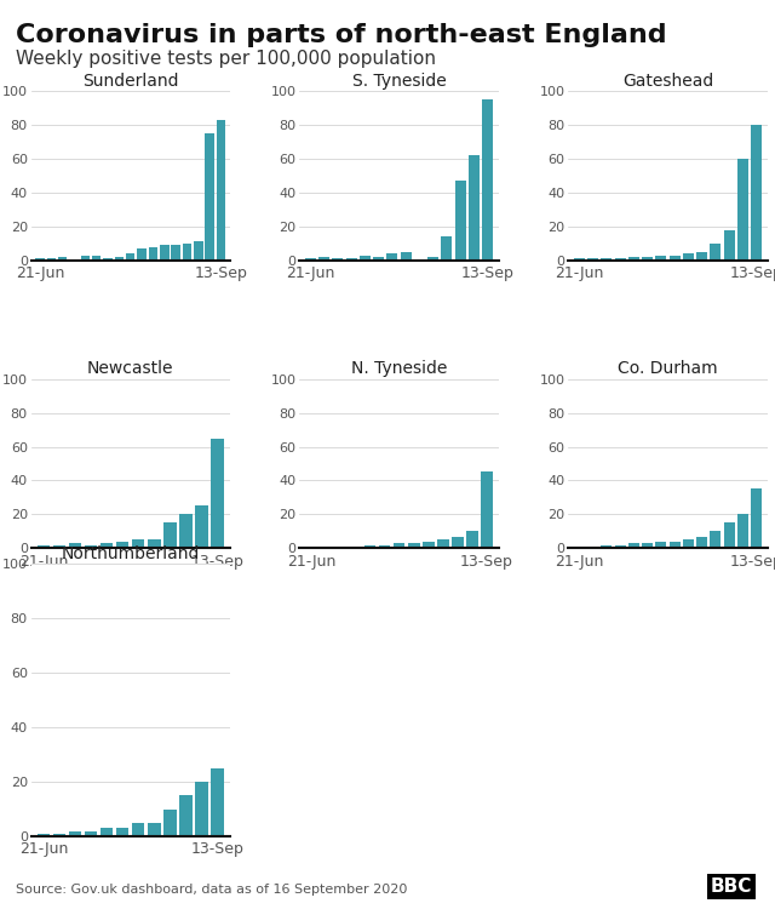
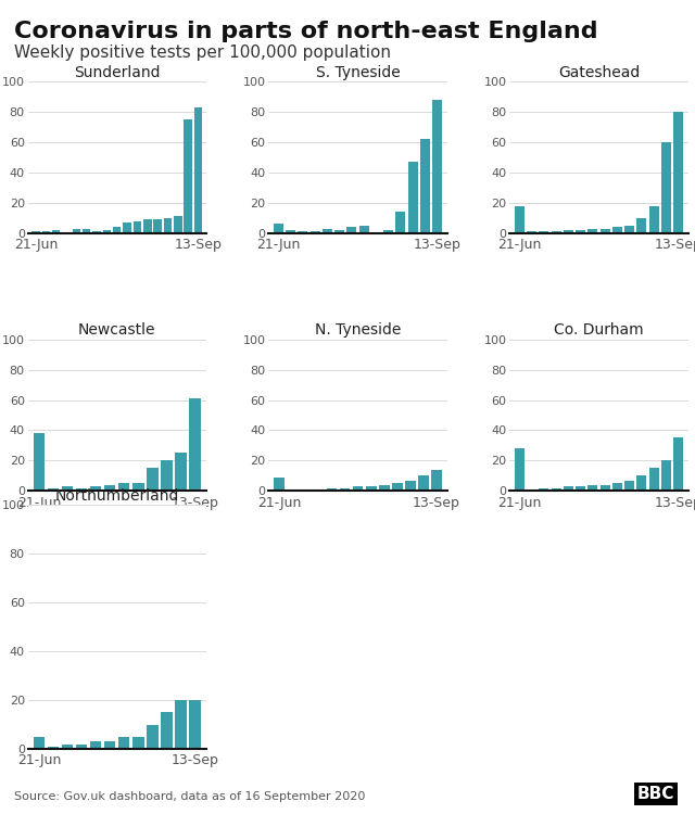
S. Tyneside/21-Jun: 1 -> 6
S. Tyneside/13-Sep: 95 -> 88
Gateshead/21-Jun: 1 -> 18
Newcastle/21-Jun: 2 -> 38
Newcastle/13-Sep: 65 -> 61
N. Tyneside/21-Jun: 1 -> 9
N. Tyneside/13-Sep: 45 -> 14
Co. Durham/21-Jun: 1 -> 28
Northumberland/21-Jun: 1 -> 5
Northumberland/13-Sep: 25 -> 20
